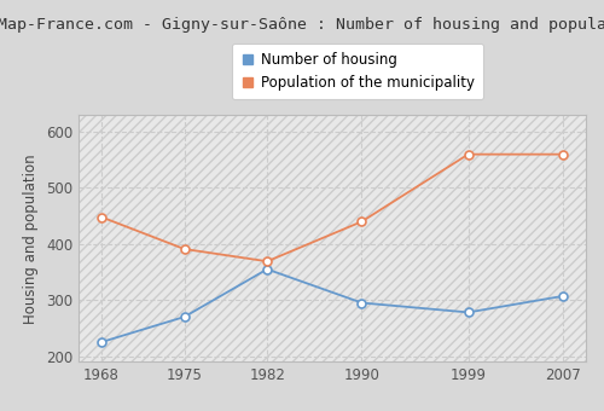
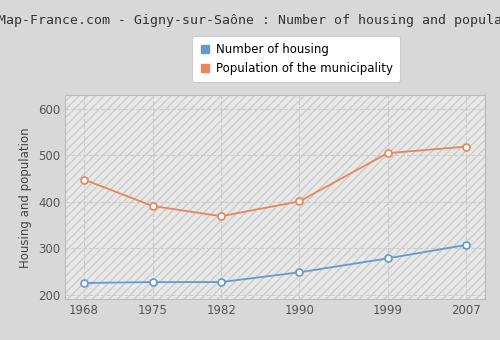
Number of housing/1975: 270 -> 227
Number of housing/1982: 355 -> 227
Number of housing/1990: 295 -> 248
Population of the municipality/1990: 440 -> 401
Population of the municipality/1999: 560 -> 505
Population of the municipality/2007: 560 -> 519
